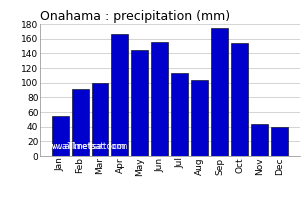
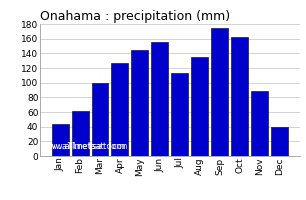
Jan: 54 -> 44
Feb: 92 -> 62
Apr: 166 -> 127
Aug: 104 -> 135
Oct: 154 -> 162
Nov: 44 -> 88
